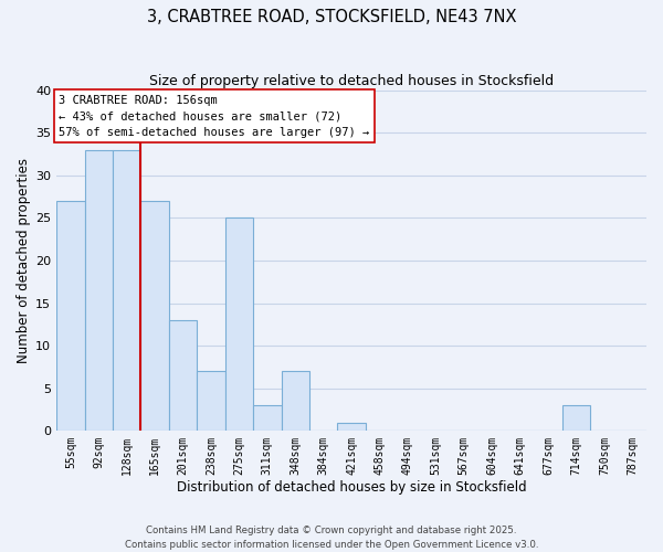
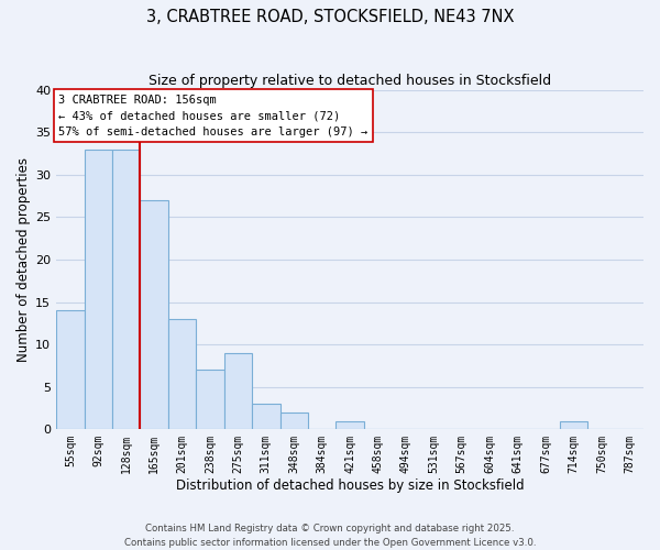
55sqm: 27 -> 14
275sqm: 25 -> 9
348sqm: 7 -> 2
714sqm: 3 -> 1
